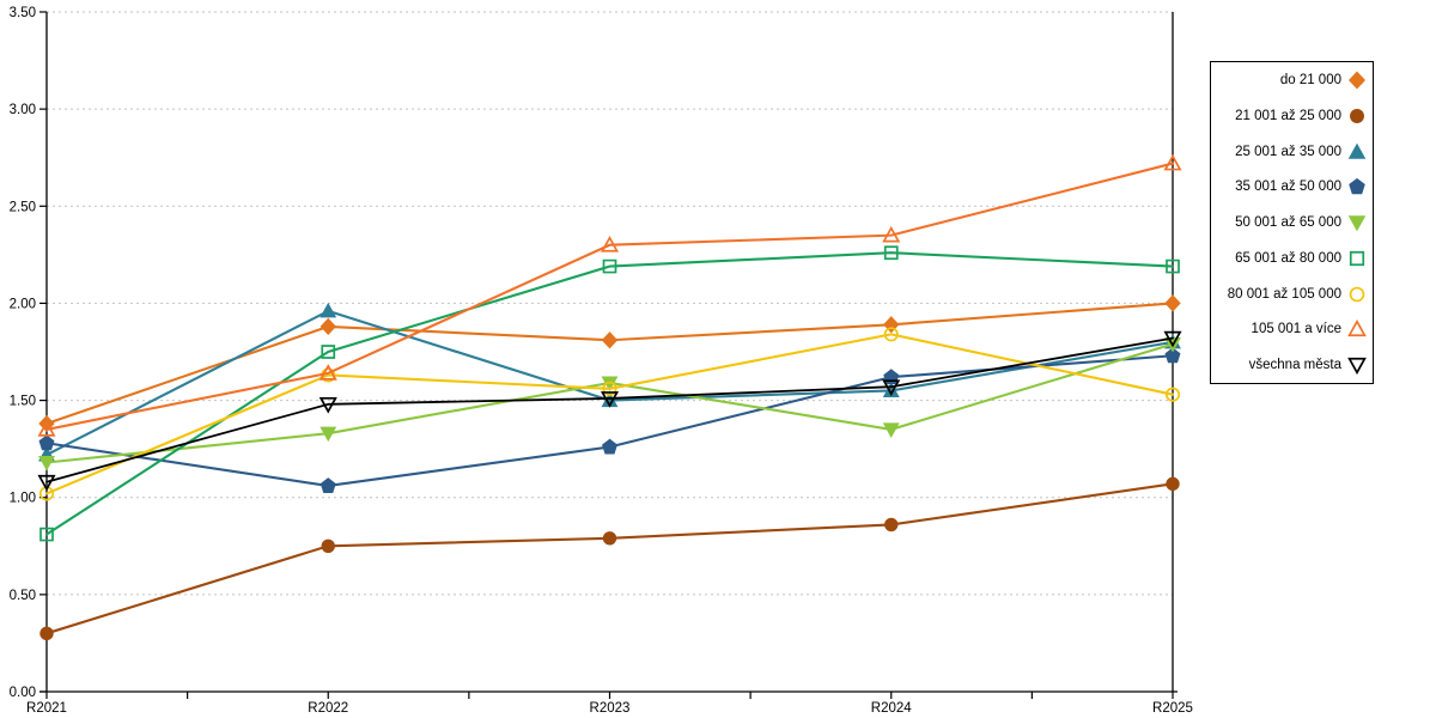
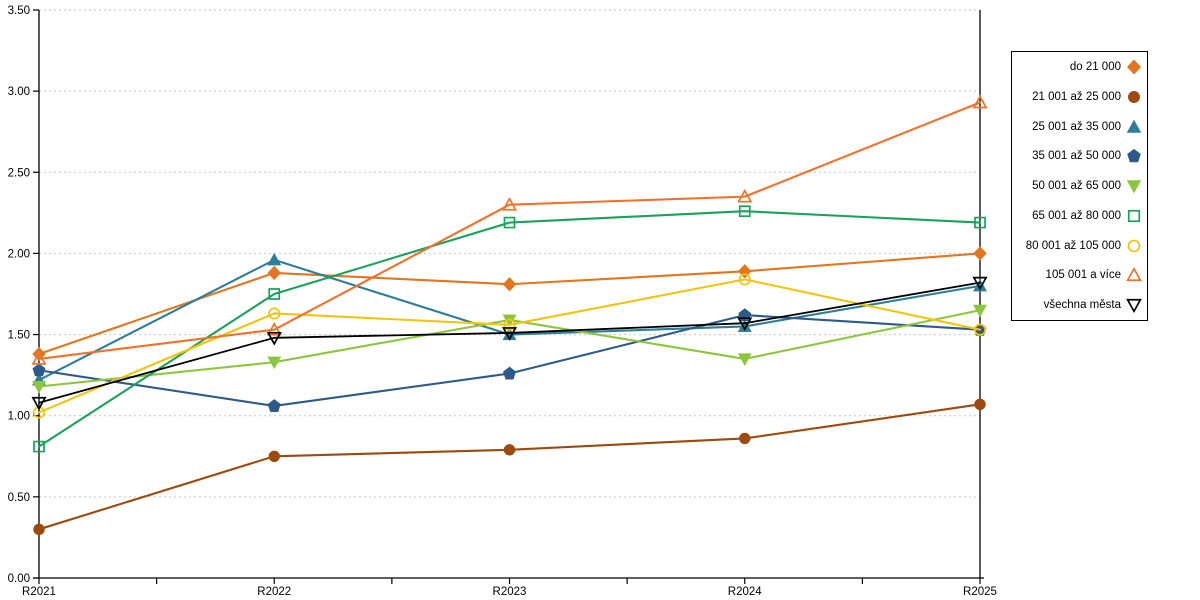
105 001 a více/R2022: 1.64 -> 1.53
35 001 až 50 000/R2025: 1.73 -> 1.53
50 001 až 65 000/R2025: 1.79 -> 1.65
105 001 a více/R2025: 2.72 -> 2.93
